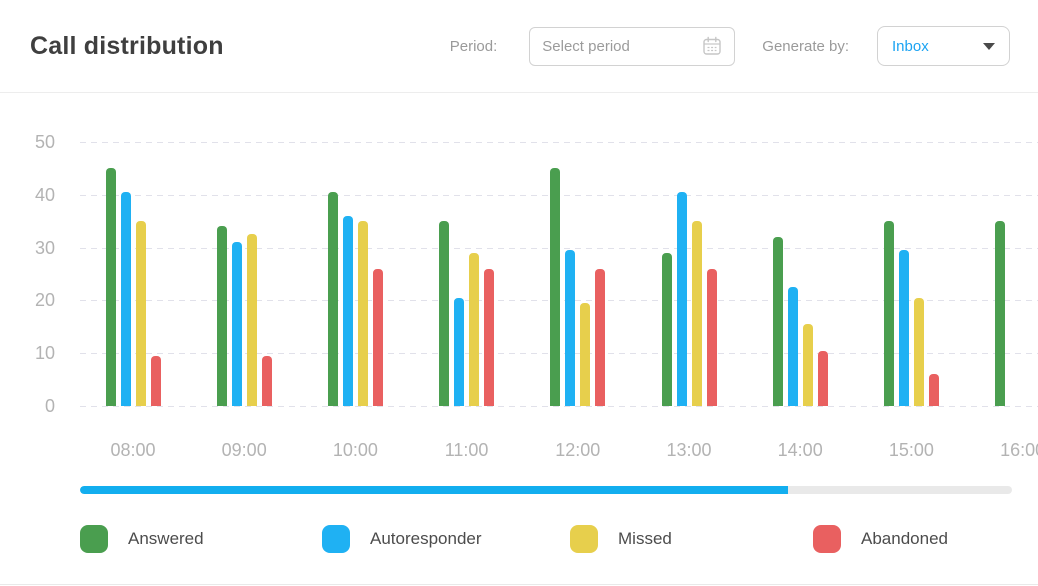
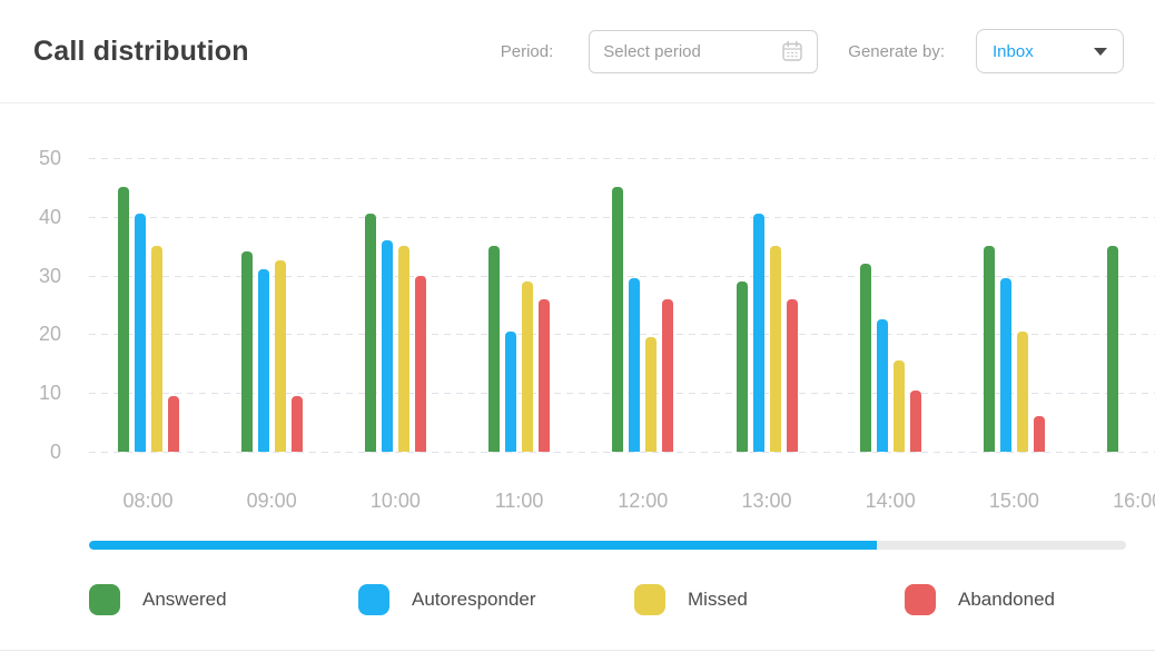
Abandoned/10:00: 26 -> 30
